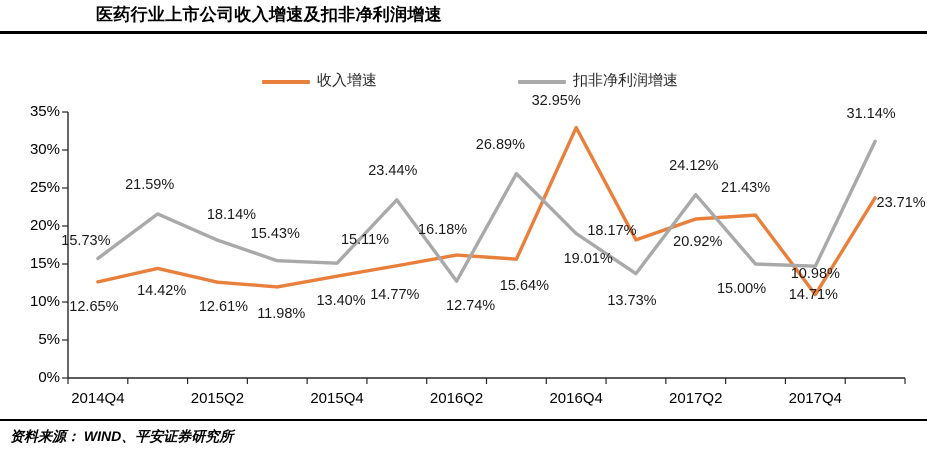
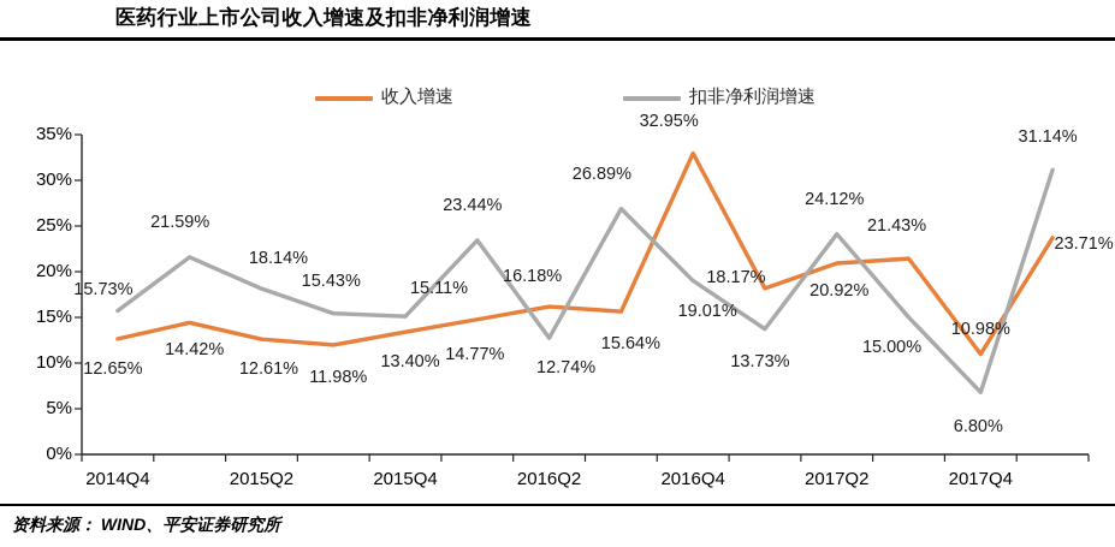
扣非净利润增速/2017Q4: 14.71% -> 6.80%
